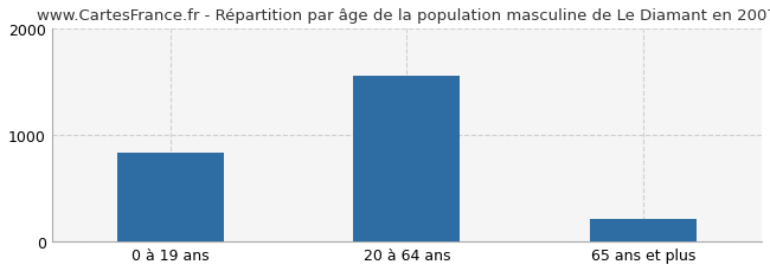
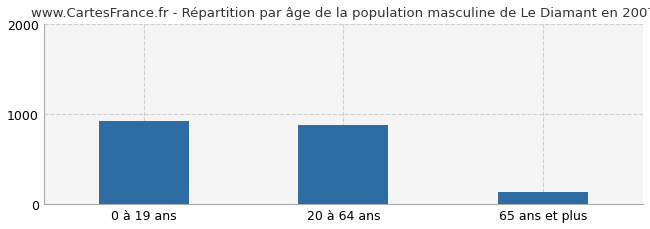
0 à 19 ans: 840 -> 920
20 à 64 ans: 1560 -> 880
65 ans et plus: 220 -> 140
